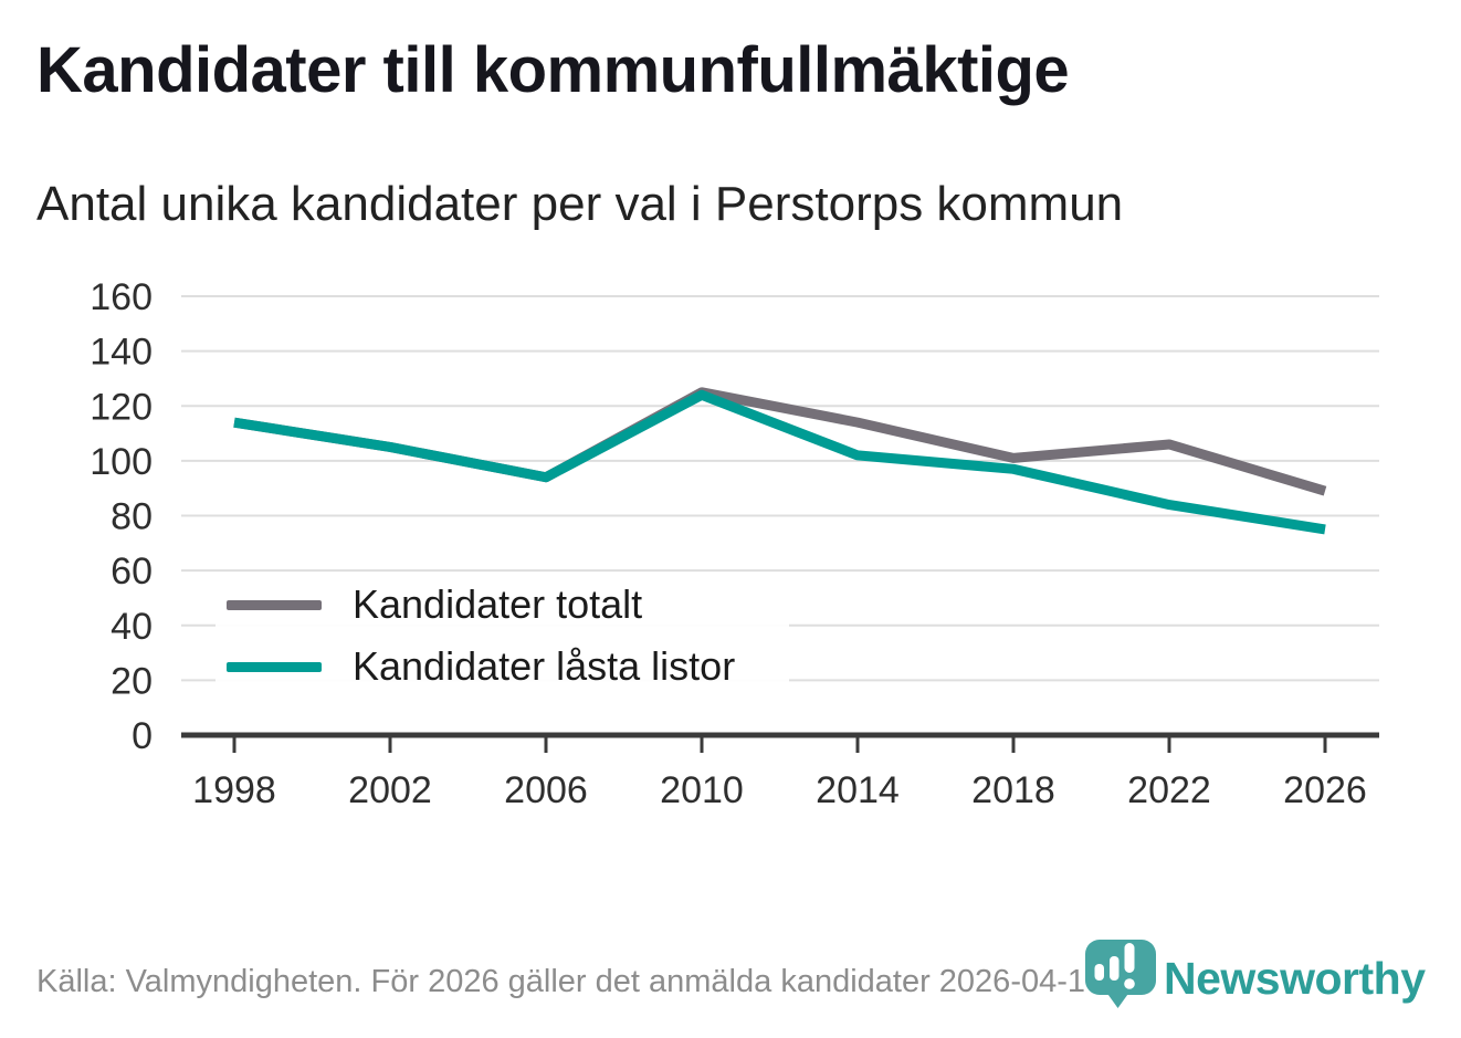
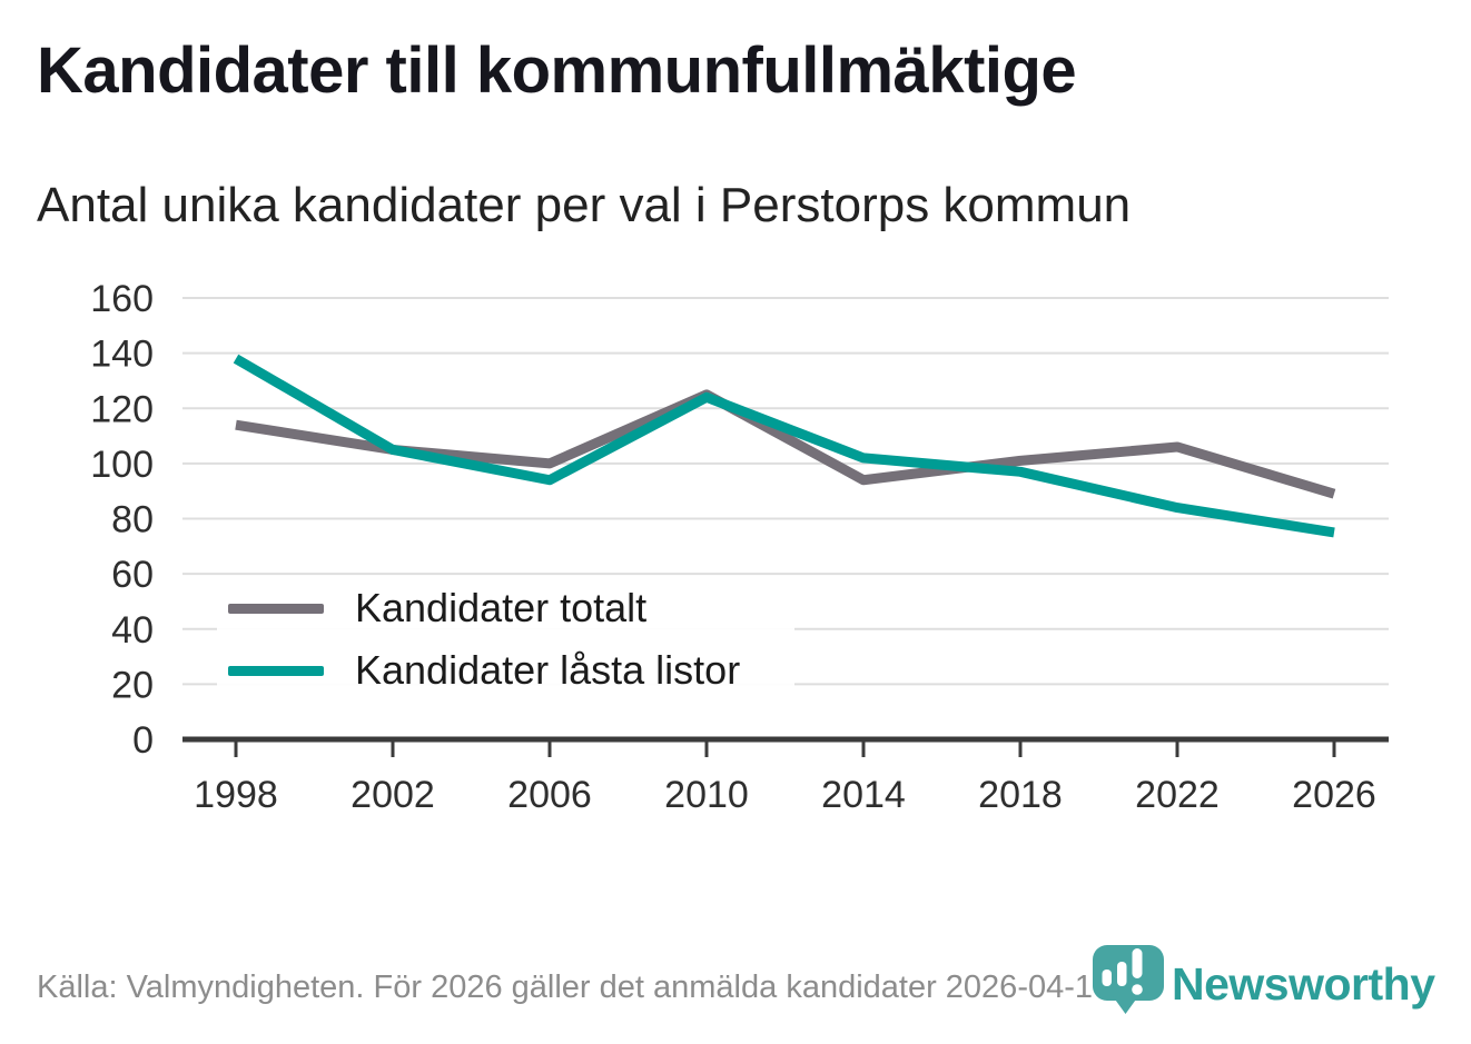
Kandidater låsta listor/1998: 114 -> 138
Kandidater totalt/2006: 94 -> 100
Kandidater totalt/2014: 114 -> 94
